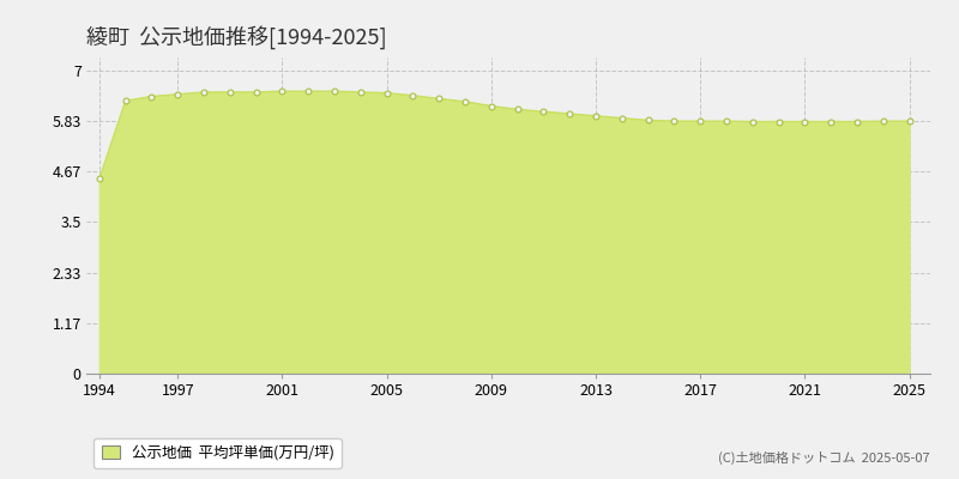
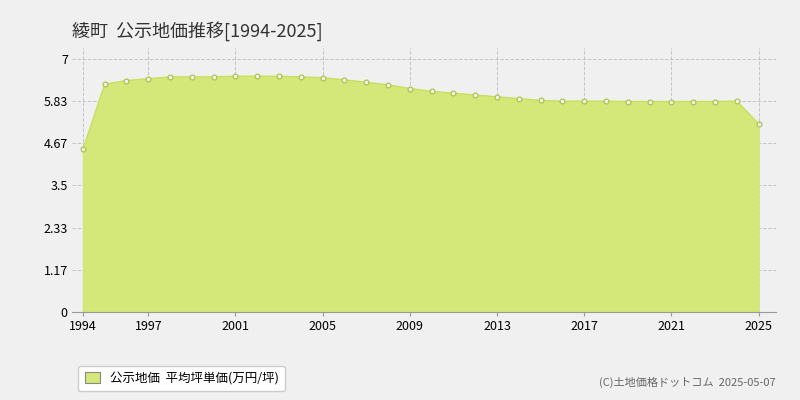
2025: 5.83 -> 5.20
